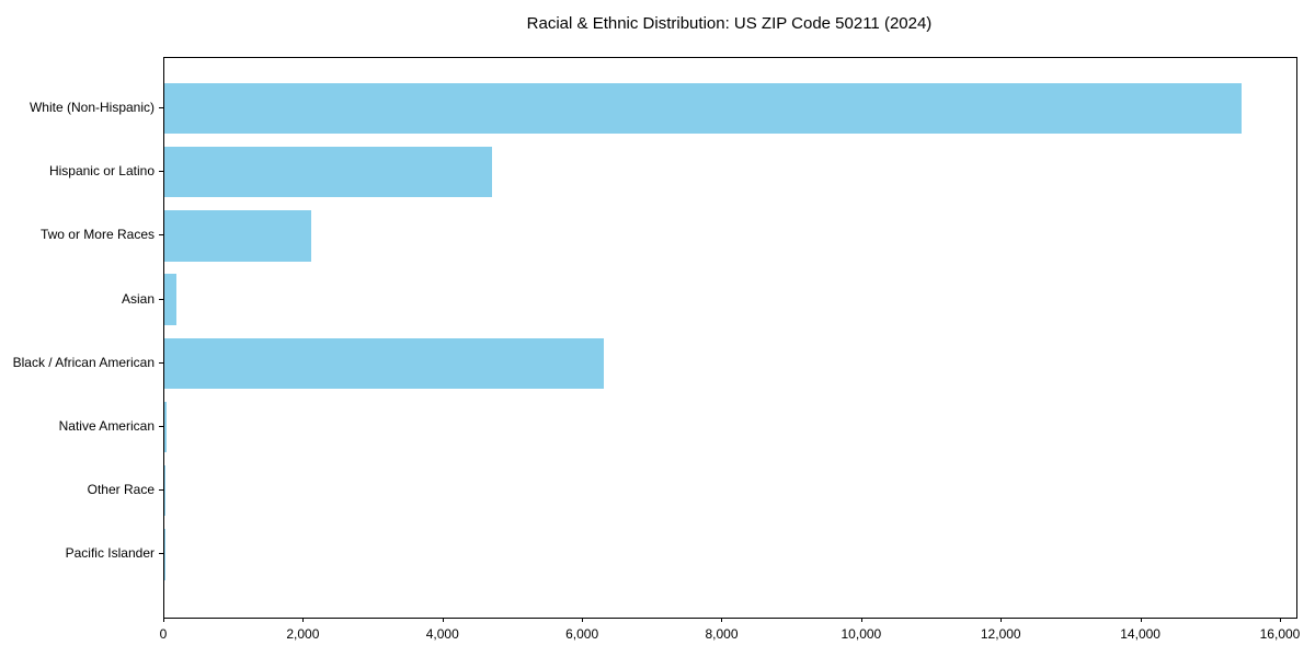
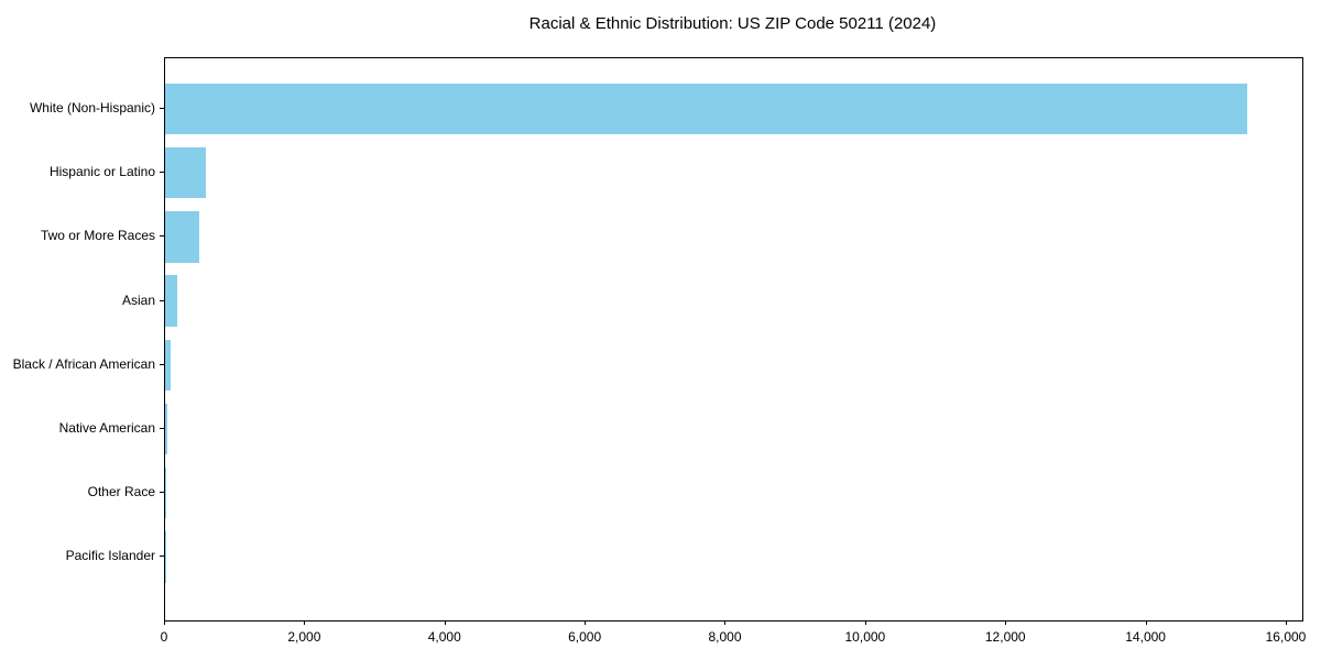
Hispanic or Latino: 4700 -> 600
Two or More Races: 2100 -> 500
Black / African American: 6300 -> 100
